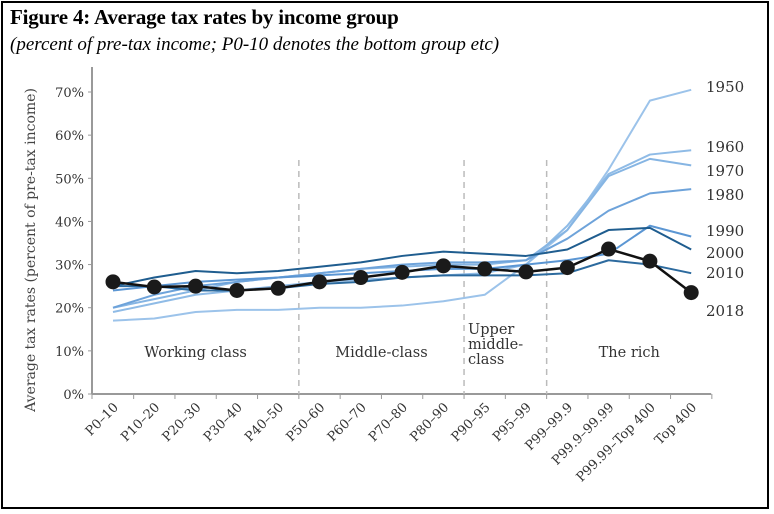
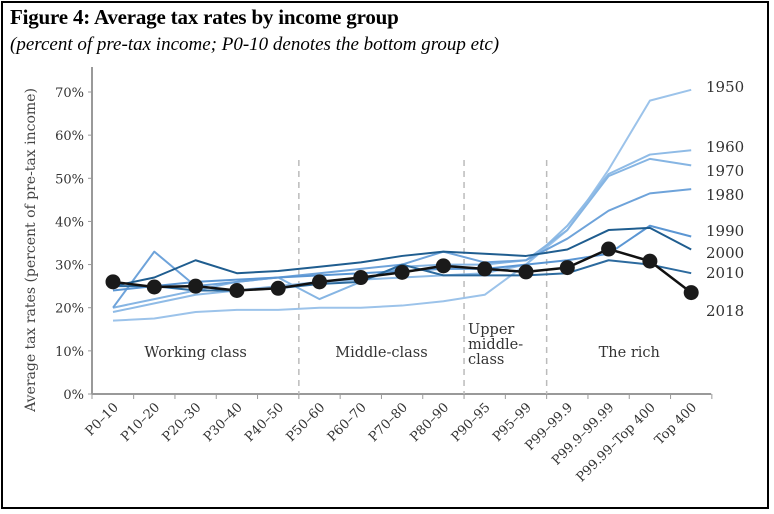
1980/P10–20: 23% -> 33%
2000/P20–30: 28% -> 31%
1970/P50–60: 28% -> 22%
1970/P60–70: 29% -> 26%
2010/P70–80: 27% -> 30%
1980/P80–90: 30% -> 33%
